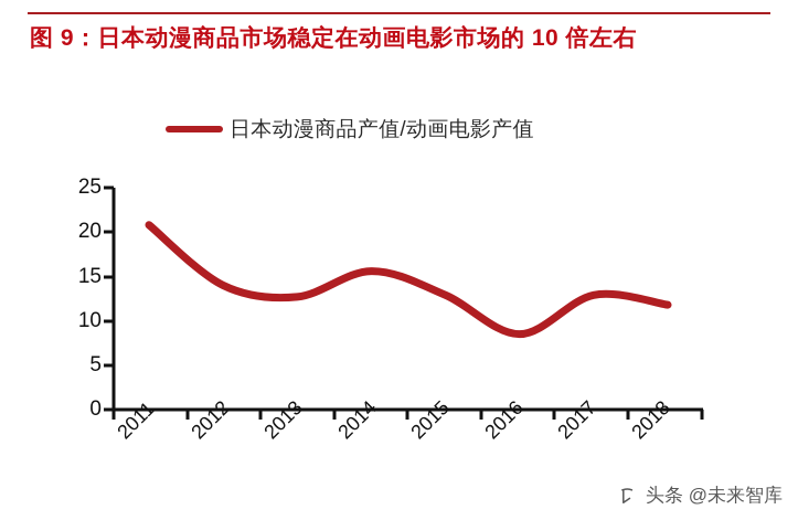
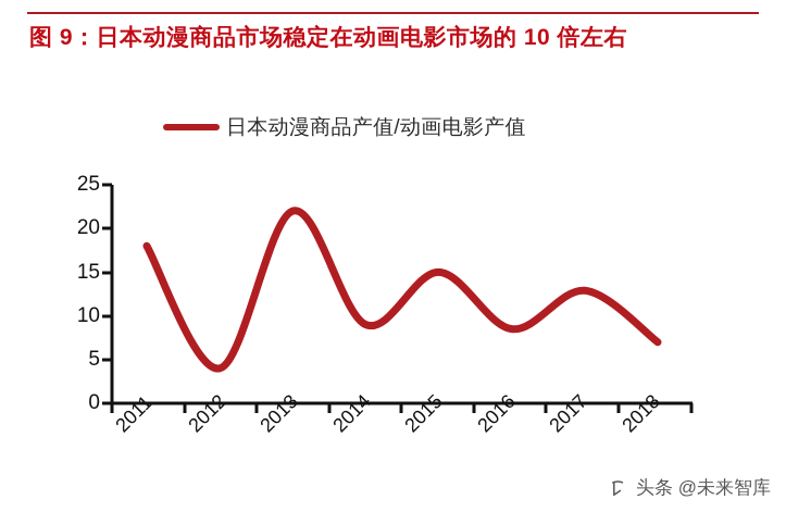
2011: 21 -> 18
2012: 14 -> 4
2013: 13 -> 22
2014: 16 -> 9
2015: 13 -> 15
2018: 12 -> 7
